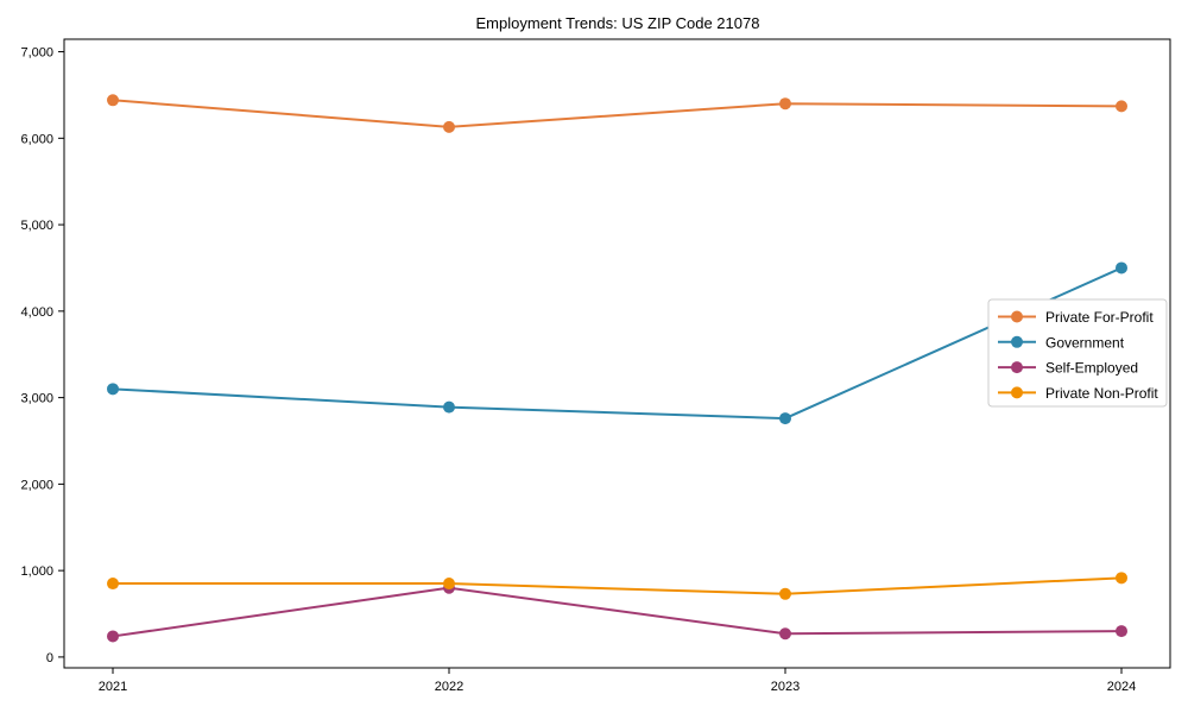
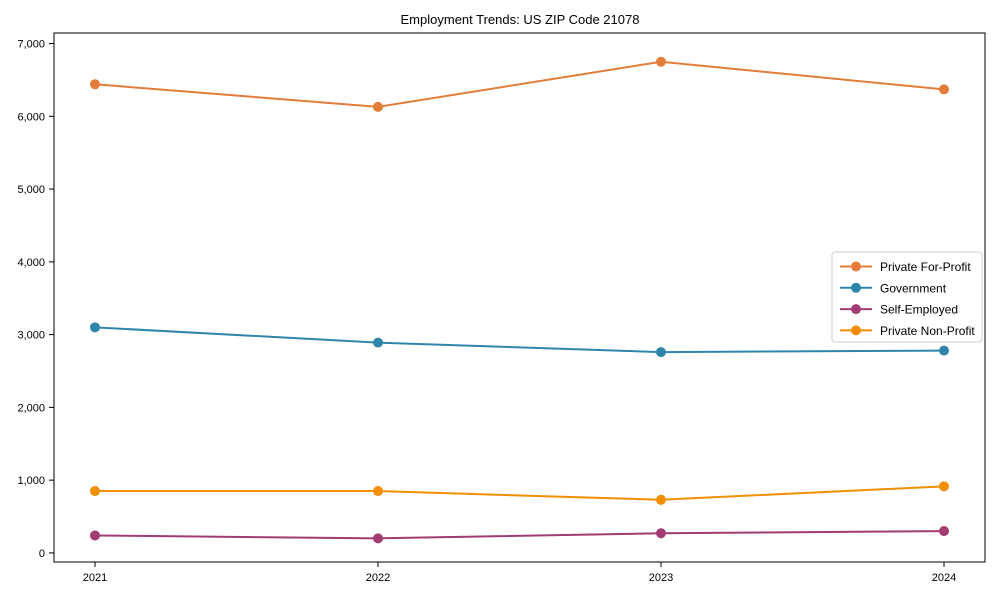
Self-Employed/2022: 800 -> 200
Private For-Profit/2023: 6400 -> 6800
Government/2024: 4500 -> 2800
